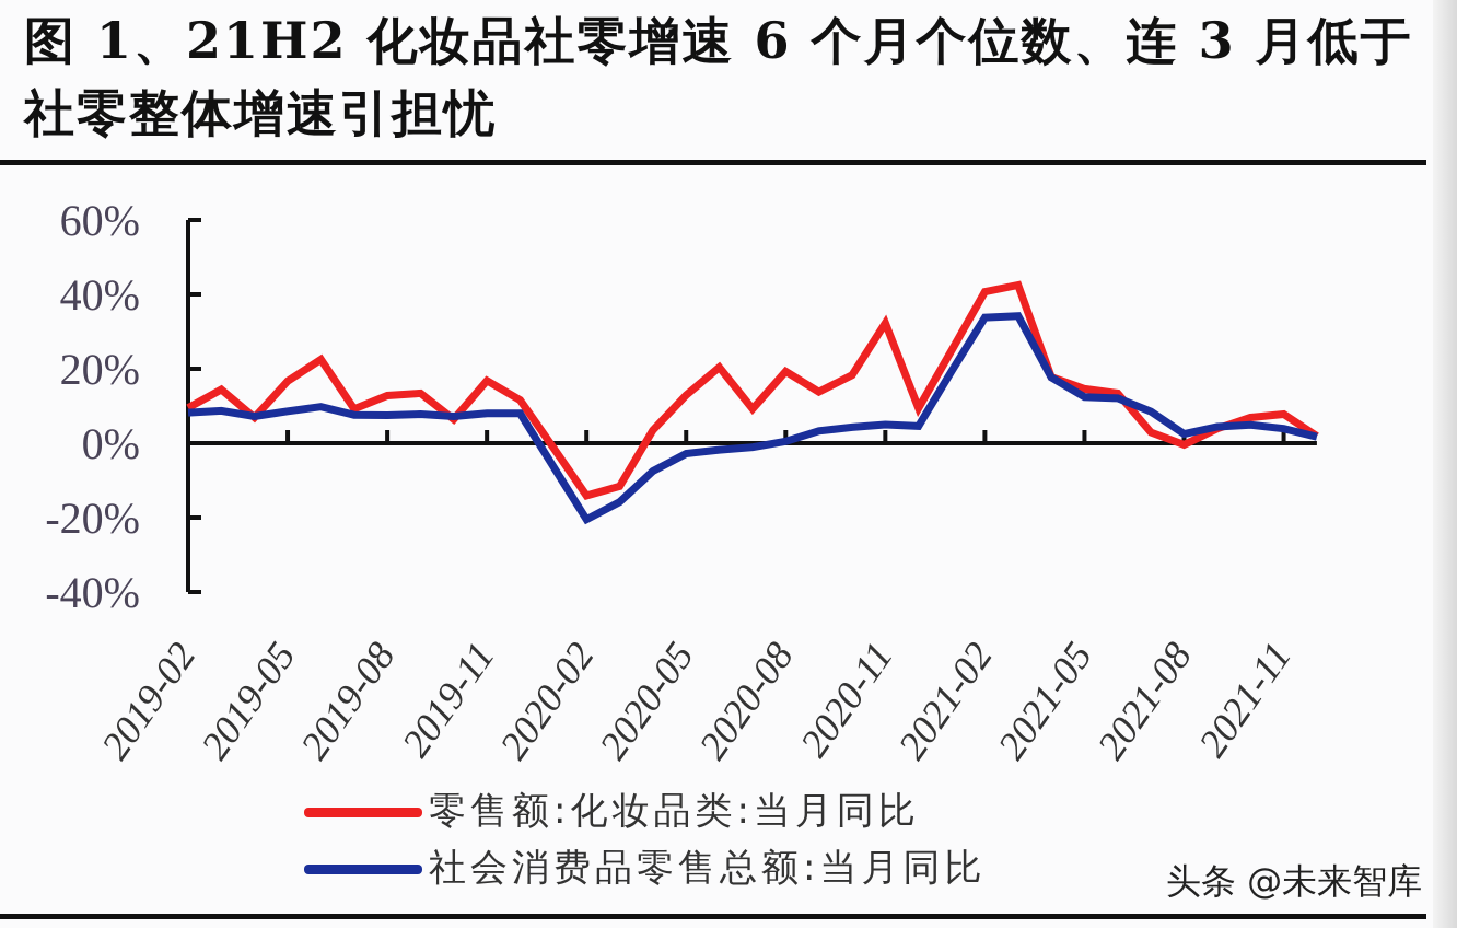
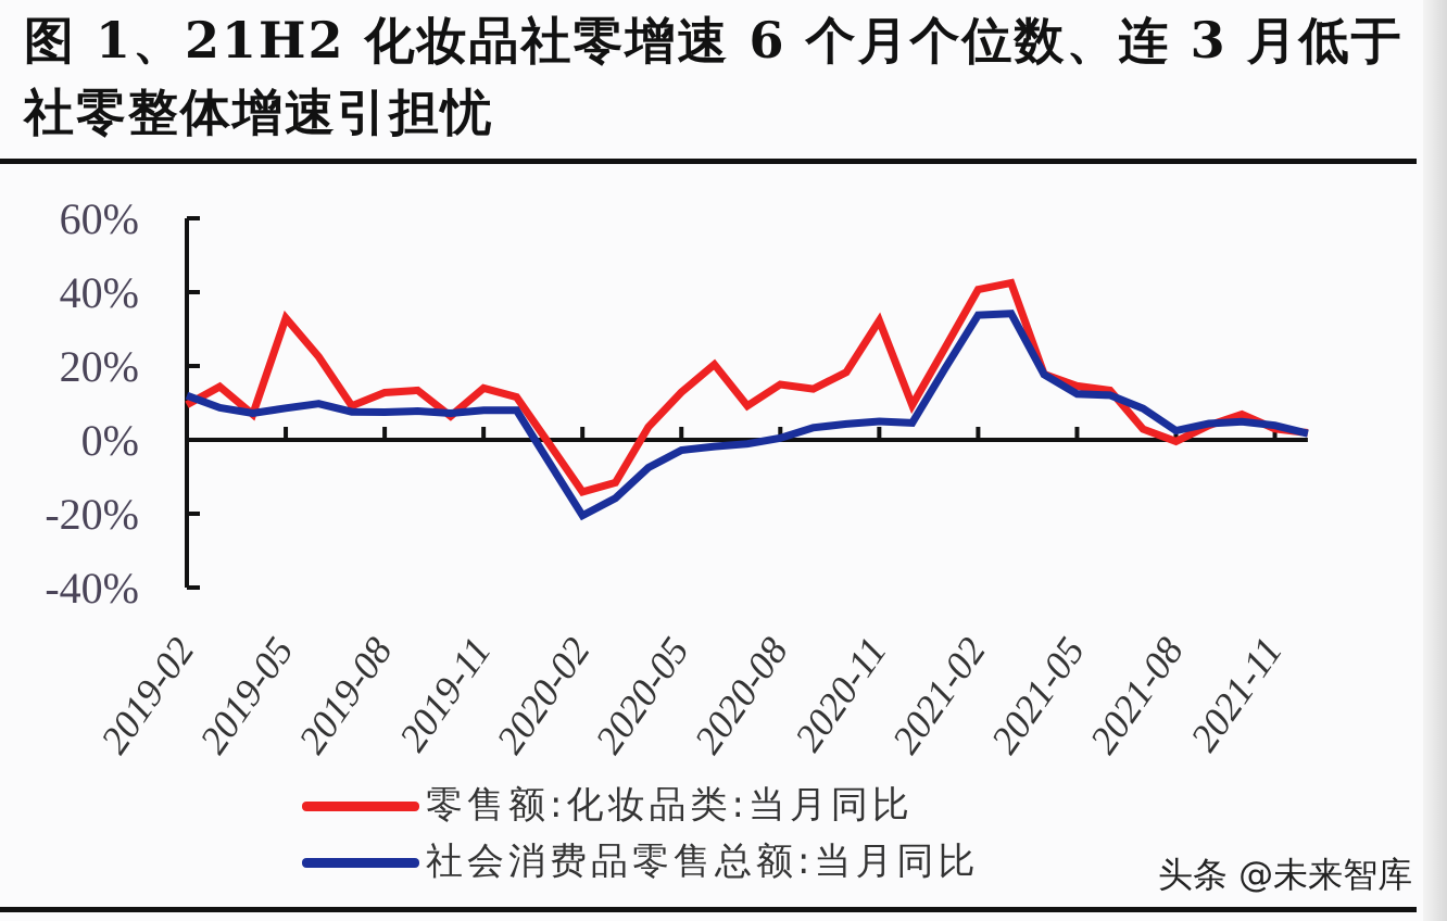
社会消费品零售总额:当月同比/2019-02: 8% -> 12%
零售额:化妆品类:当月同比/2019-05: 17% -> 33%
零售额:化妆品类:当月同比/2019-11: 17% -> 14%
零售额:化妆品类:当月同比/2020-08: 19% -> 15%
零售额:化妆品类:当月同比/2021-11: 8% -> 3%
